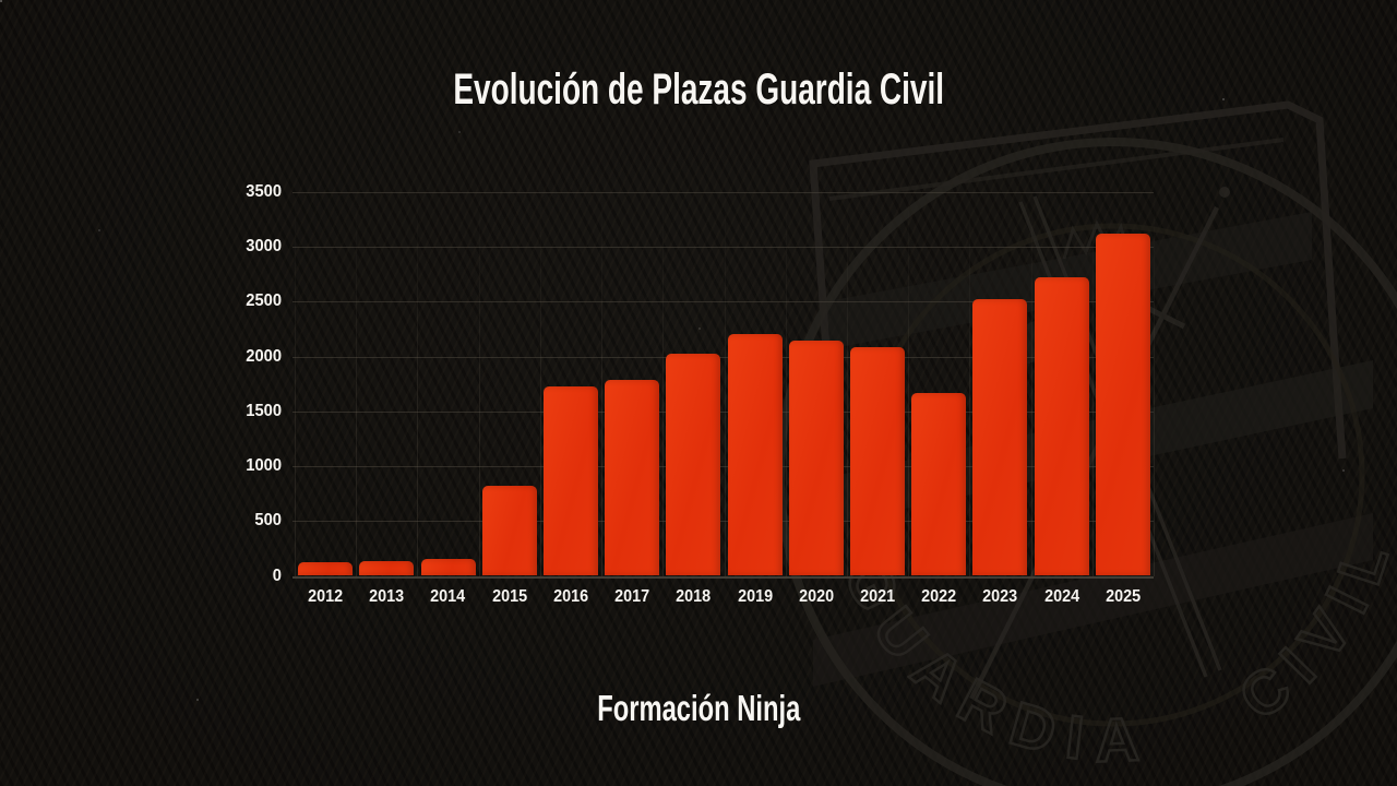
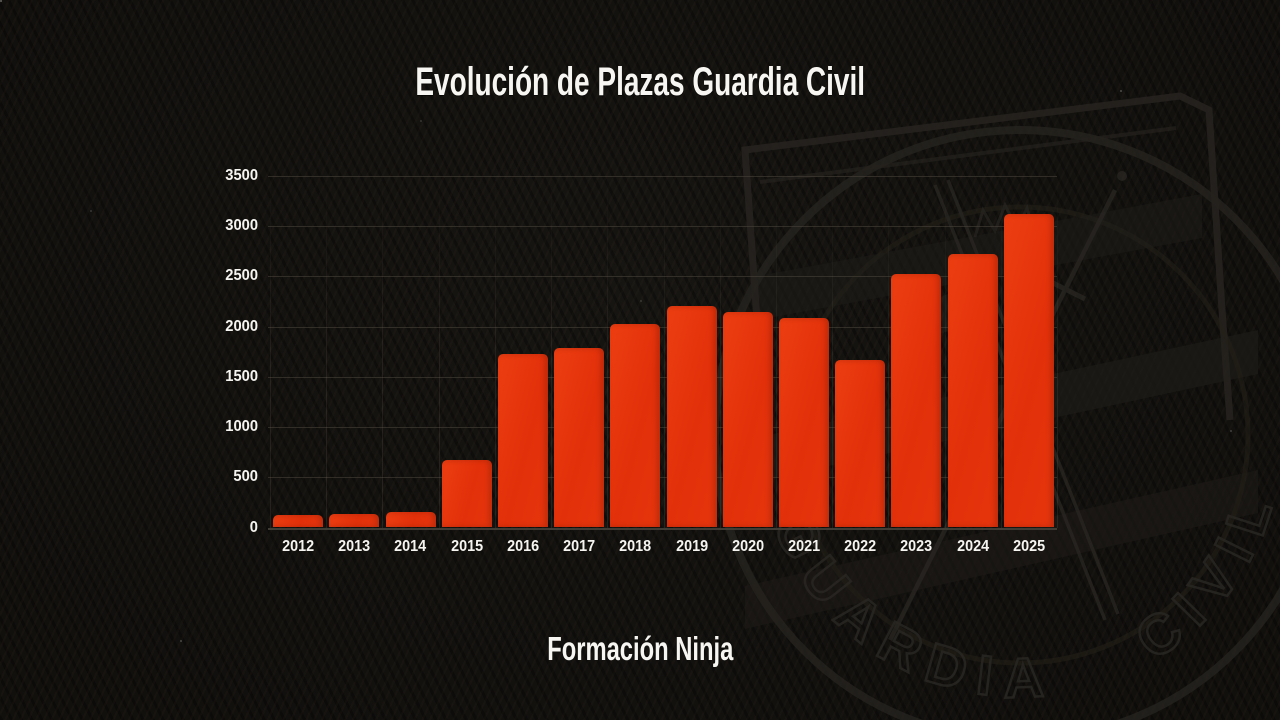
2015: 820 -> 670
